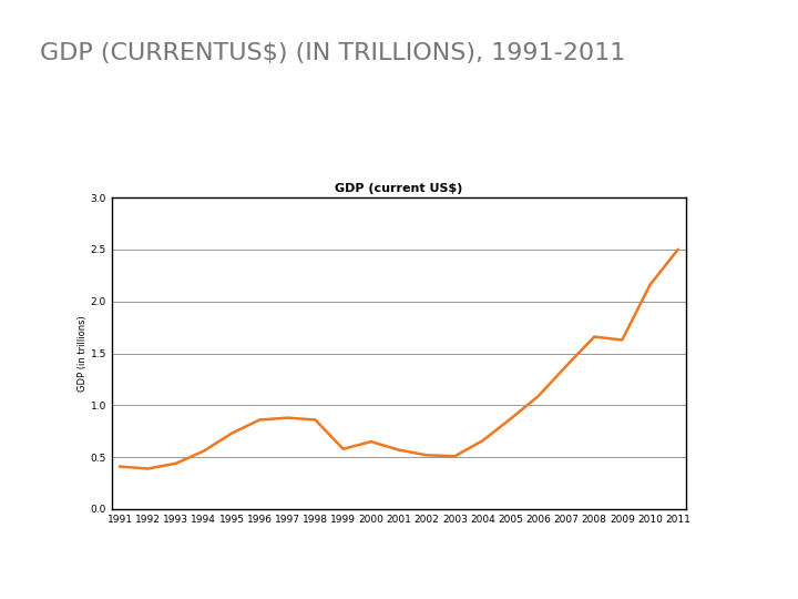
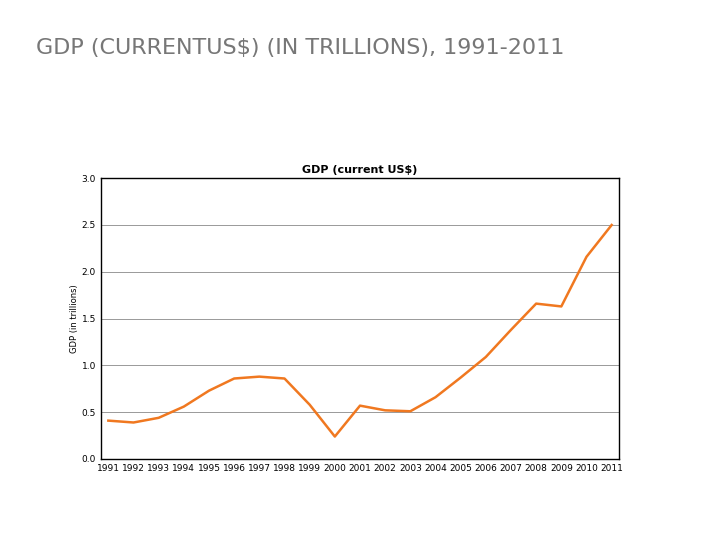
2000: 0.65 -> 0.24
